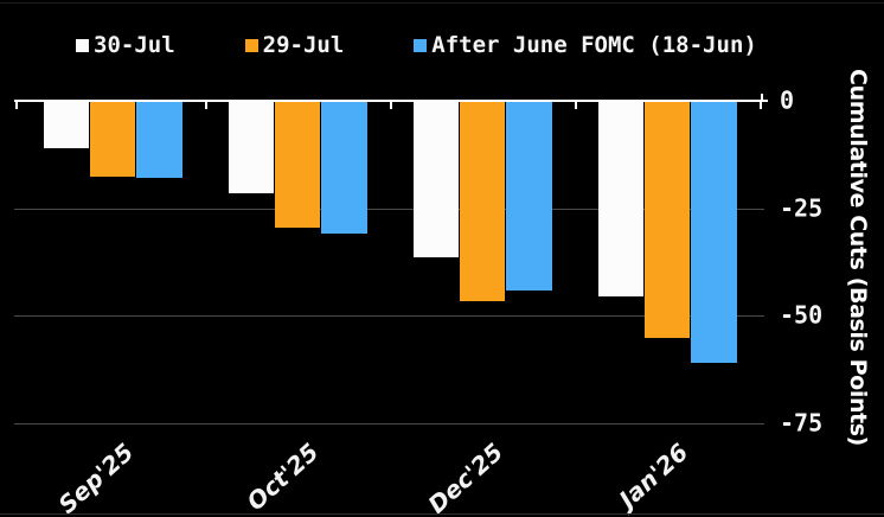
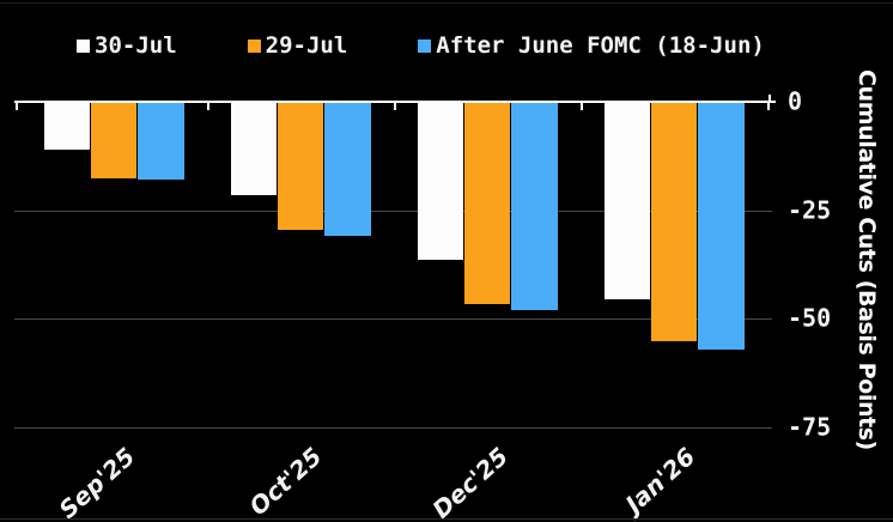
After June FOMC (18-Jun)/Dec'25: -44 -> -48
After June FOMC (18-Jun)/Jan'26: -61 -> -57
